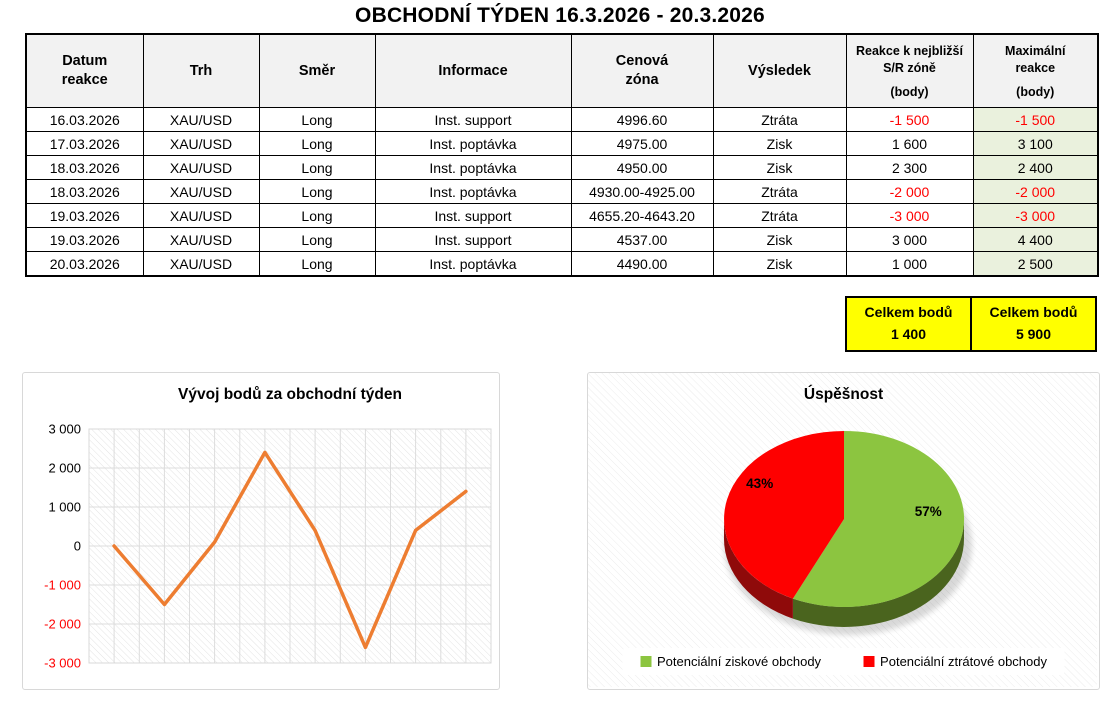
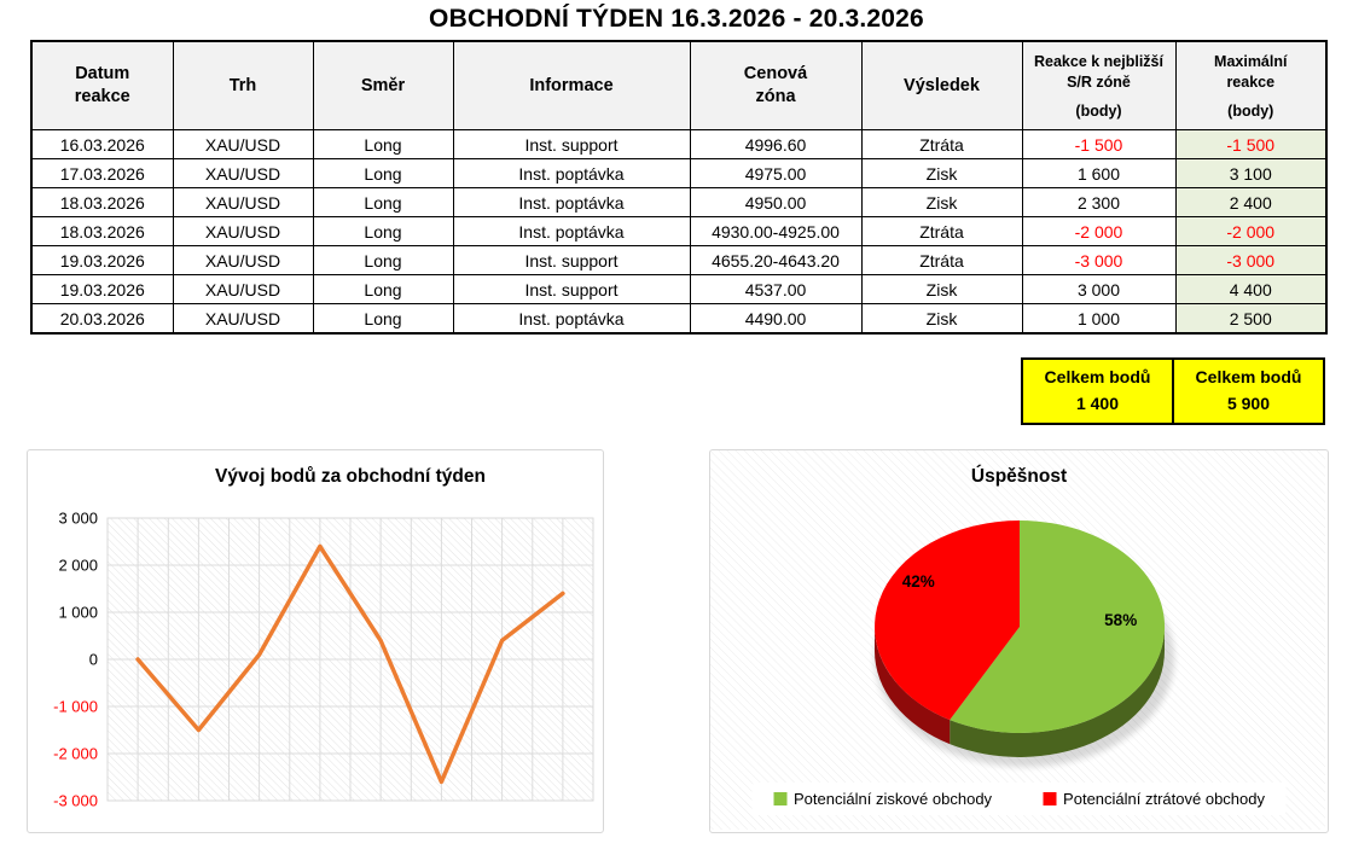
Úspěšnost/Potenciální ziskové obchody: 57% -> 58%
Úspěšnost/Potenciální ztrátové obchody: 43% -> 42%
